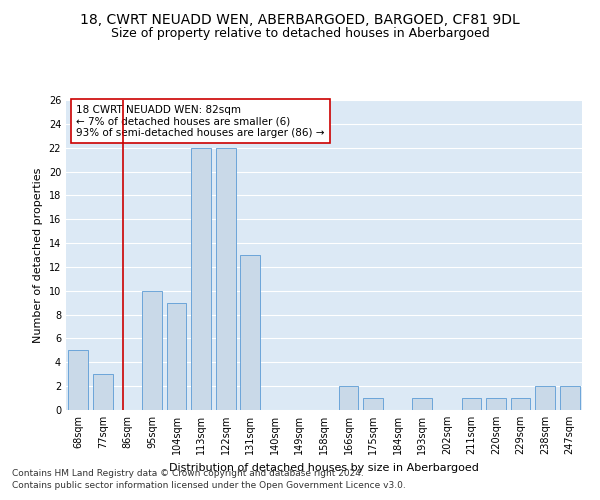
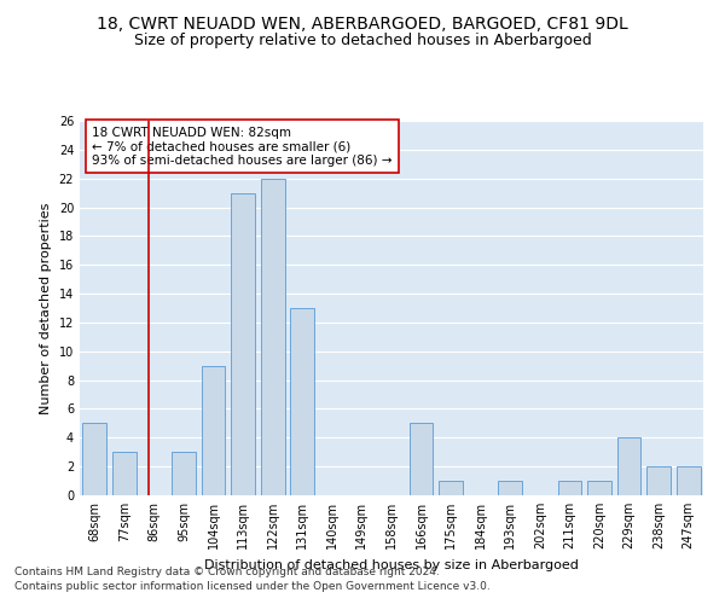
95sqm: 10 -> 3
113sqm: 22 -> 21
166sqm: 2 -> 5
229sqm: 1 -> 4
